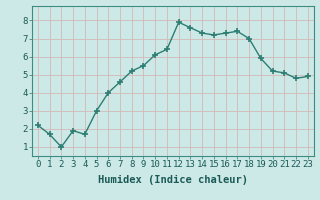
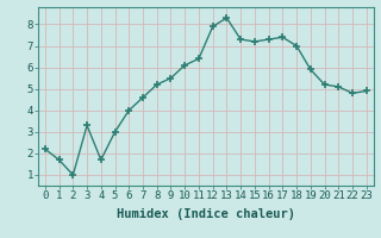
3: 1.9 -> 3.3
13: 7.6 -> 8.3
